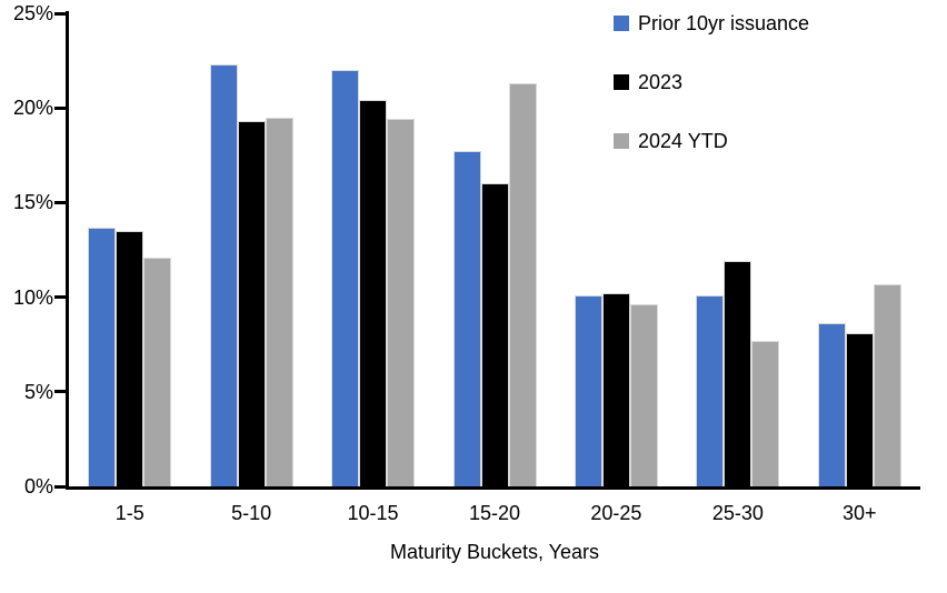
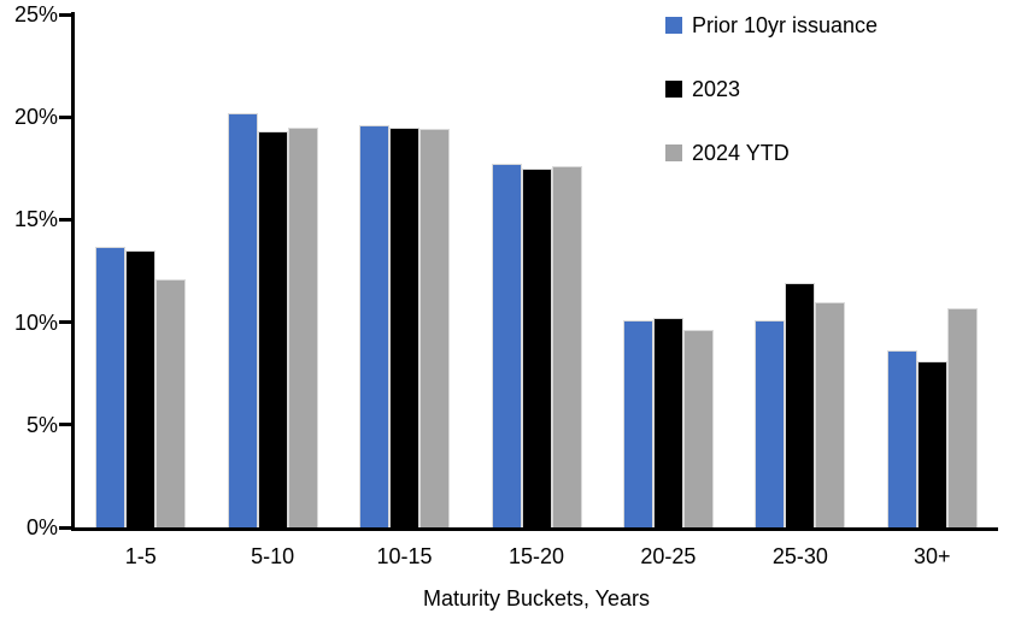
Prior 10yr issuance/5-10: 22.3% -> 20.2%
Prior 10yr issuance/10-15: 22.0% -> 19.6%
2023/10-15: 20.4% -> 19.5%
2023/15-20: 16.0% -> 17.5%
2024 YTD/15-20: 21.3% -> 17.6%
2024 YTD/25-30: 7.7% -> 11.0%
